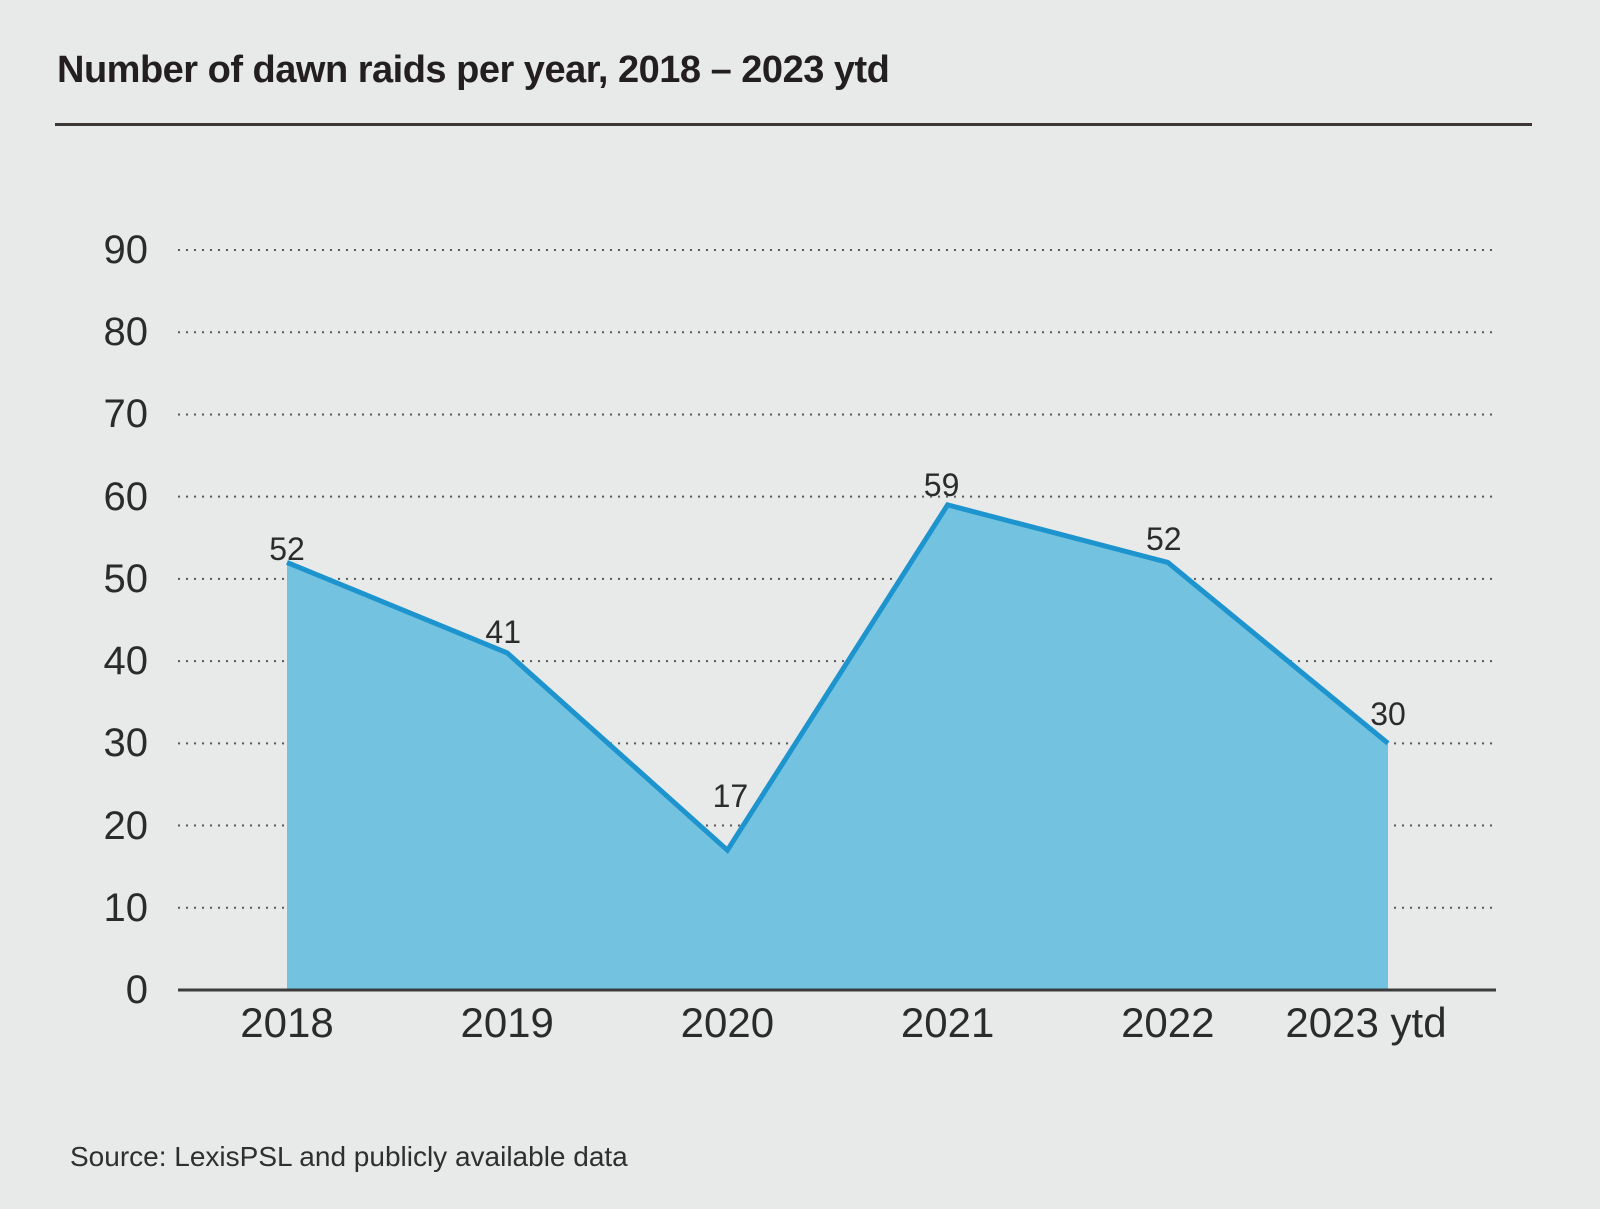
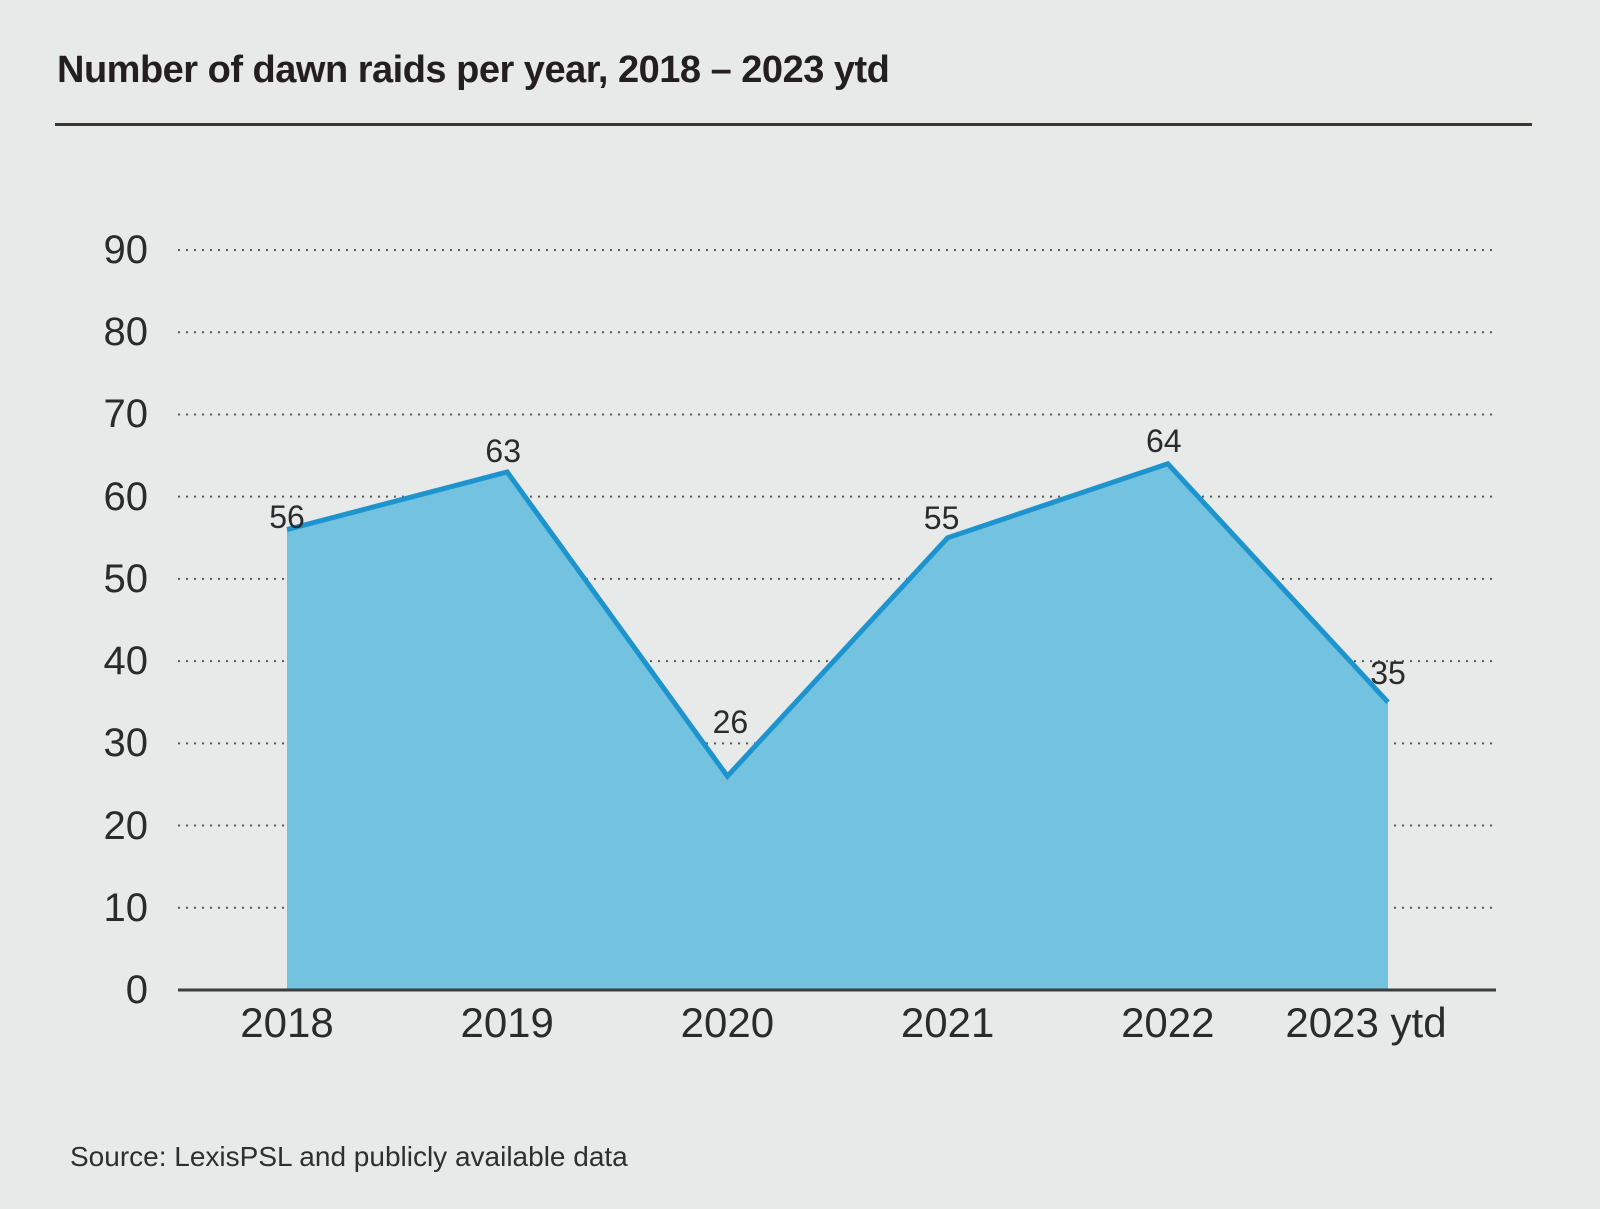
2018: 52 -> 56
2019: 41 -> 63
2020: 17 -> 26
2021: 59 -> 55
2022: 52 -> 64
2023 ytd: 30 -> 35
